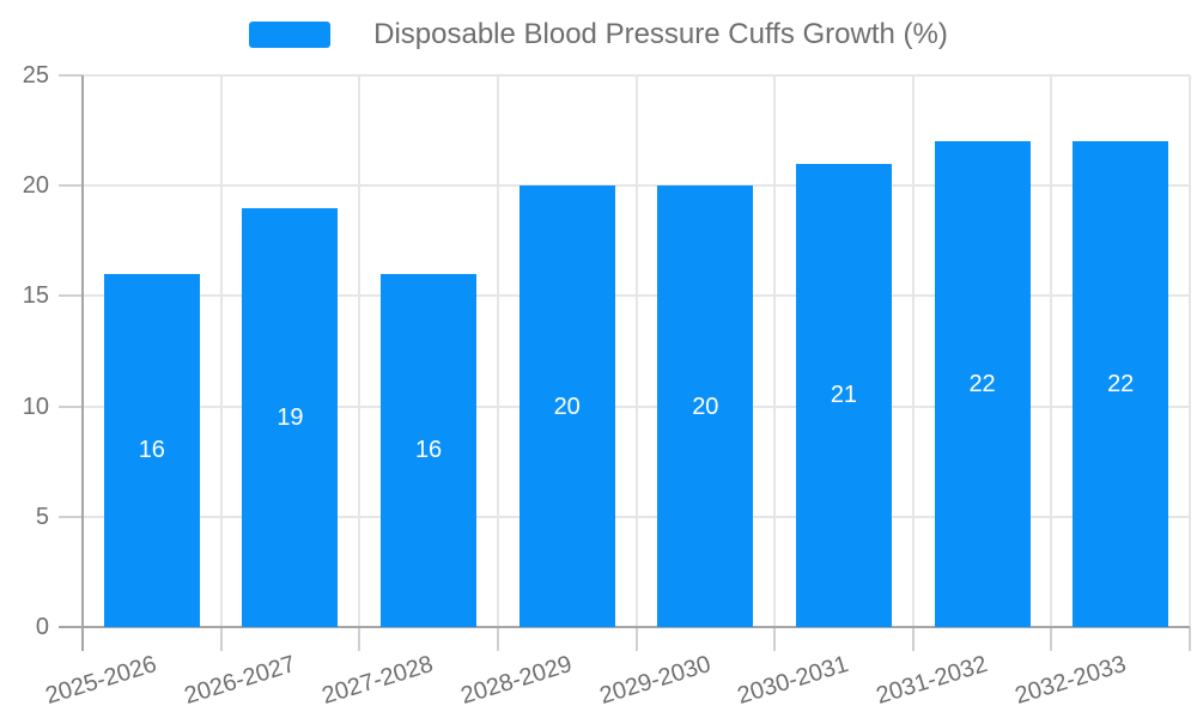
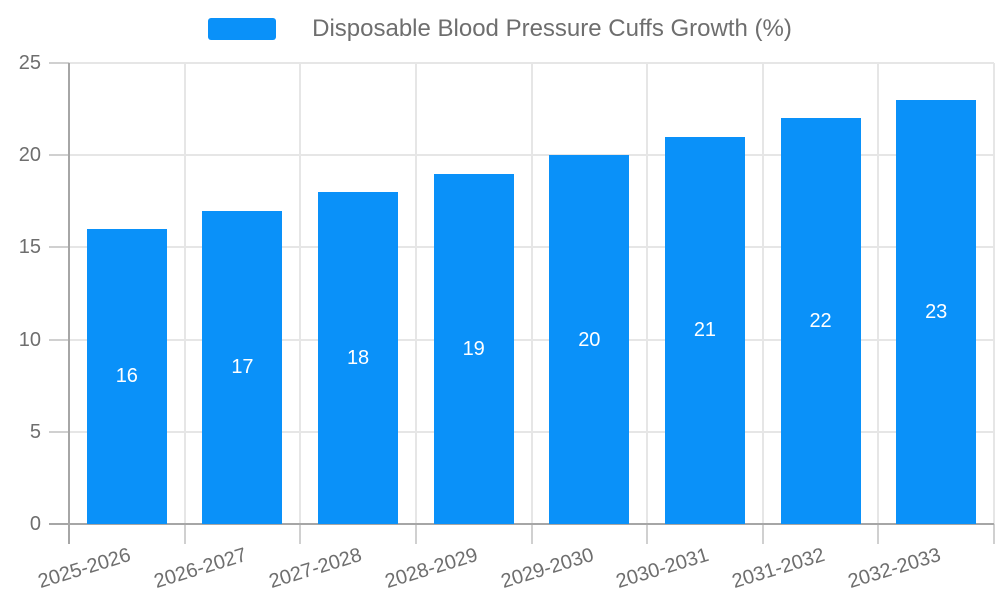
2026-2027: 19 -> 17
2027-2028: 16 -> 18
2028-2029: 20 -> 19
2032-2033: 22 -> 23
